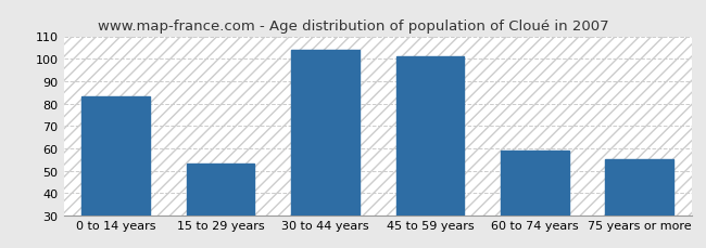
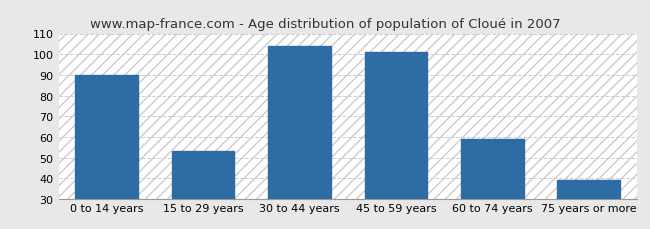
0 to 14 years: 83 -> 90
75 years or more: 55 -> 39
